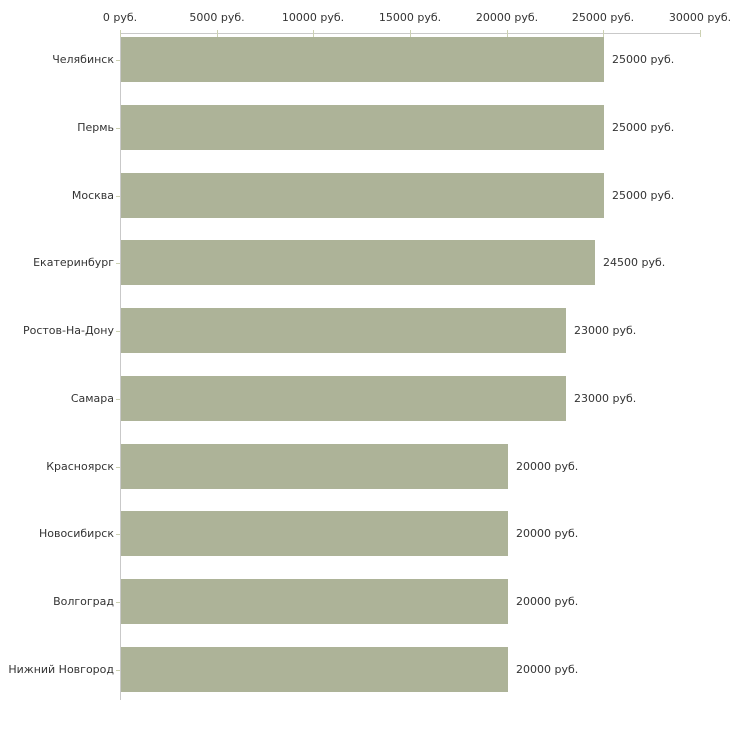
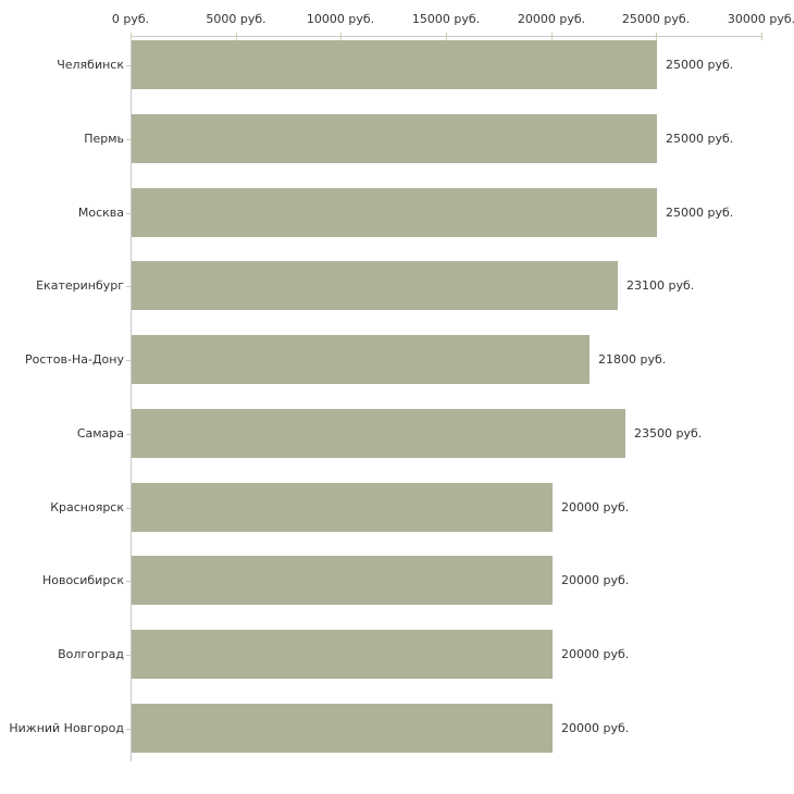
Екатеринбург: 24500 -> 23100
Ростов-На-Дону: 23000 -> 21800
Самара: 23000 -> 23500
